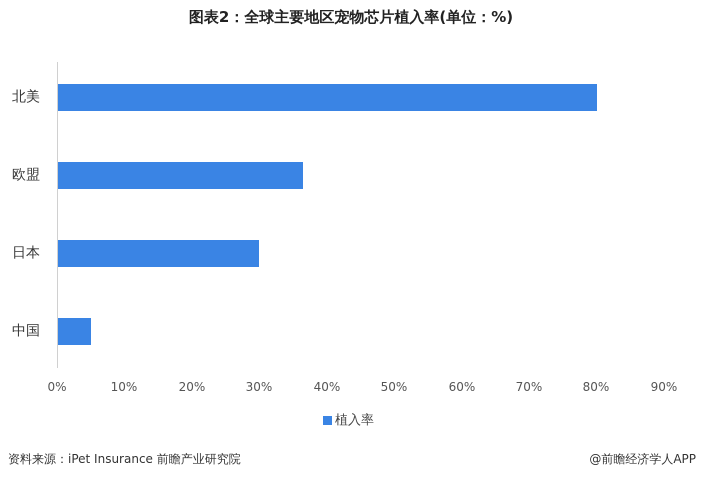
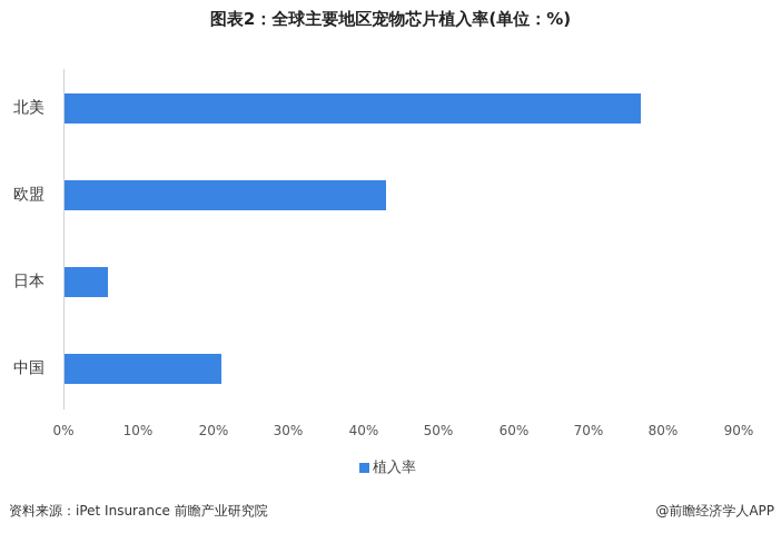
北美: 80% -> 77%
欧盟: 36% -> 43%
日本: 30% -> 6%
中国: 5% -> 21%
